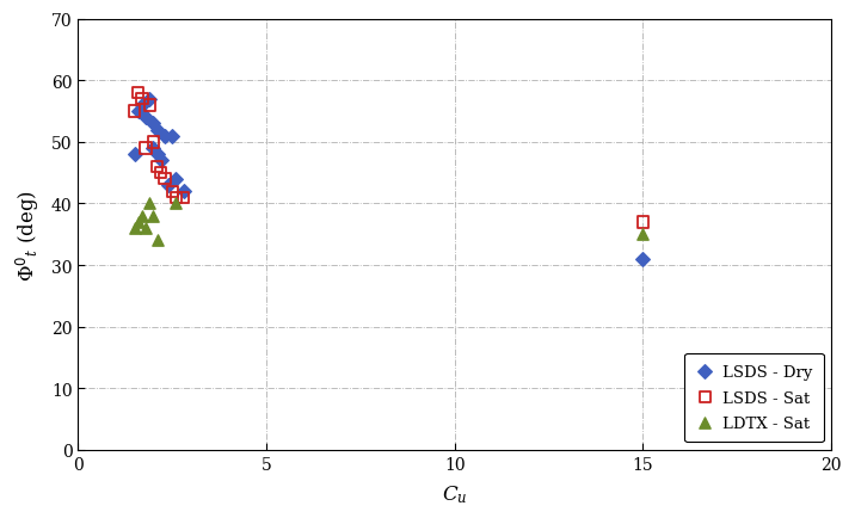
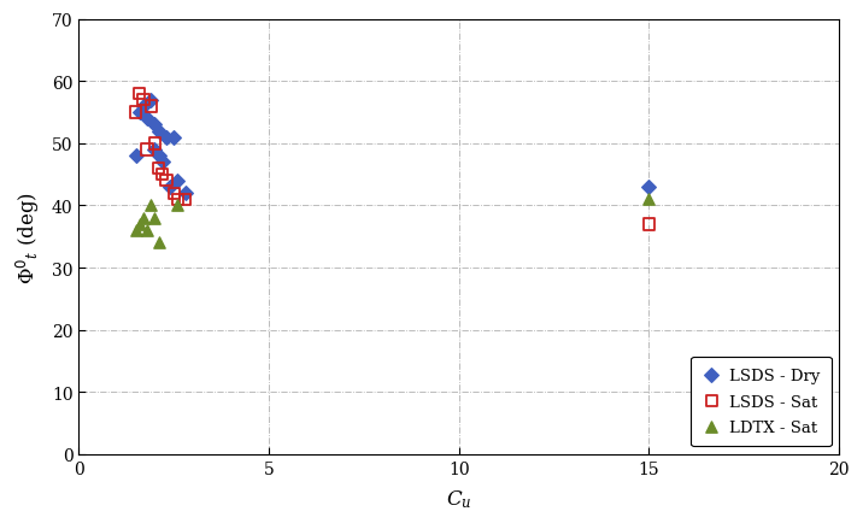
LSDS - Dry/15: 31 -> 43
LDTX - Sat/15: 35 -> 41
